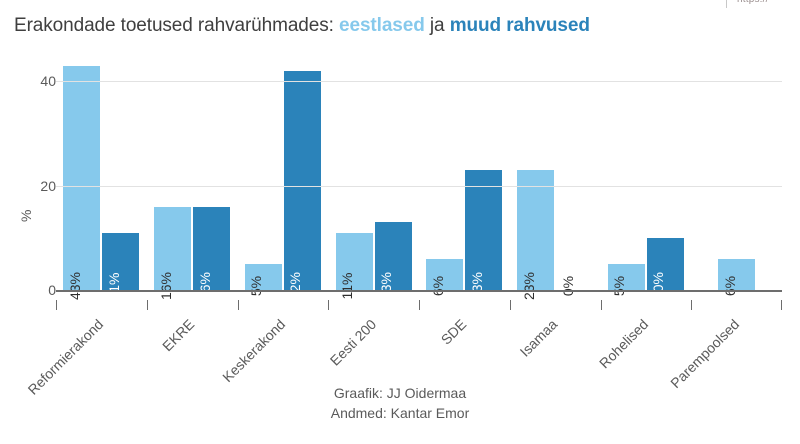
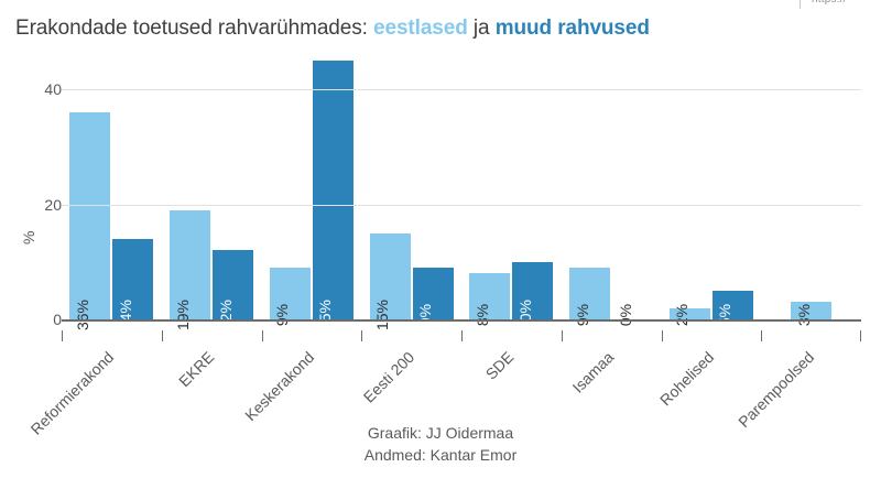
eestlased/Reformierakond: 43% -> 36%
muud rahvused/Reformierakond: 11% -> 14%
eestlased/EKRE: 16% -> 19%
muud rahvused/EKRE: 16% -> 12%
eestlased/Keskerakond: 5% -> 9%
muud rahvused/Keskerakond: 42% -> 45%
eestlased/Eesti 200: 11% -> 15%
muud rahvused/Eesti 200: 13% -> 9%
eestlased/SDE: 6% -> 8%
muud rahvused/SDE: 23% -> 10%
eestlased/Isamaa: 23% -> 9%
eestlased/Rohelised: 5% -> 2%
muud rahvused/Rohelised: 10% -> 5%
eestlased/Parempoolsed: 6% -> 3%
